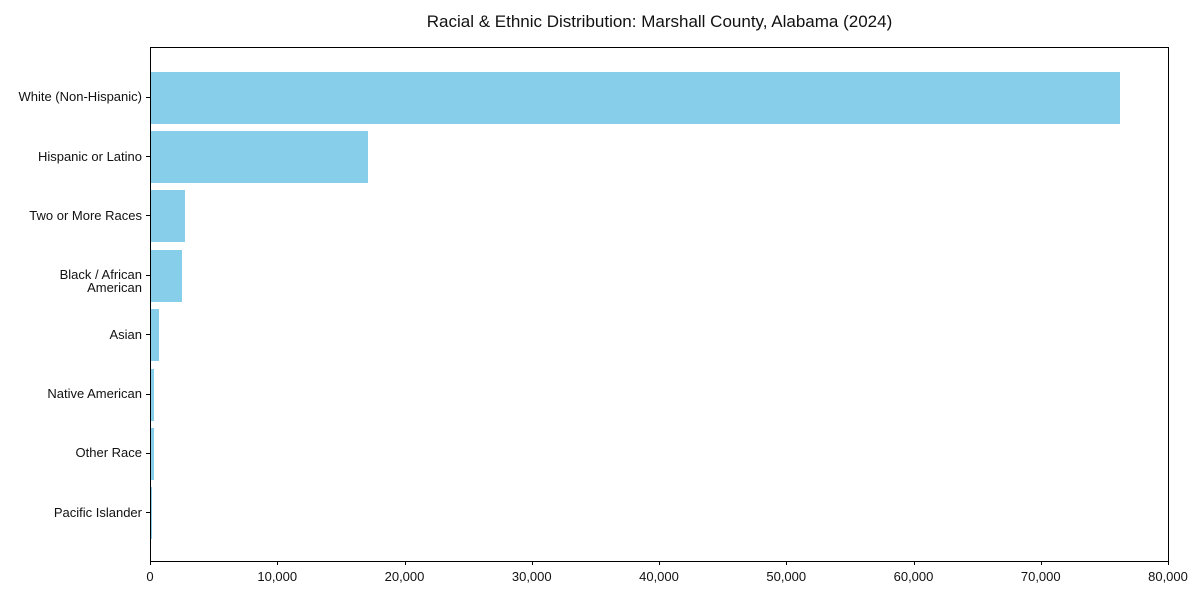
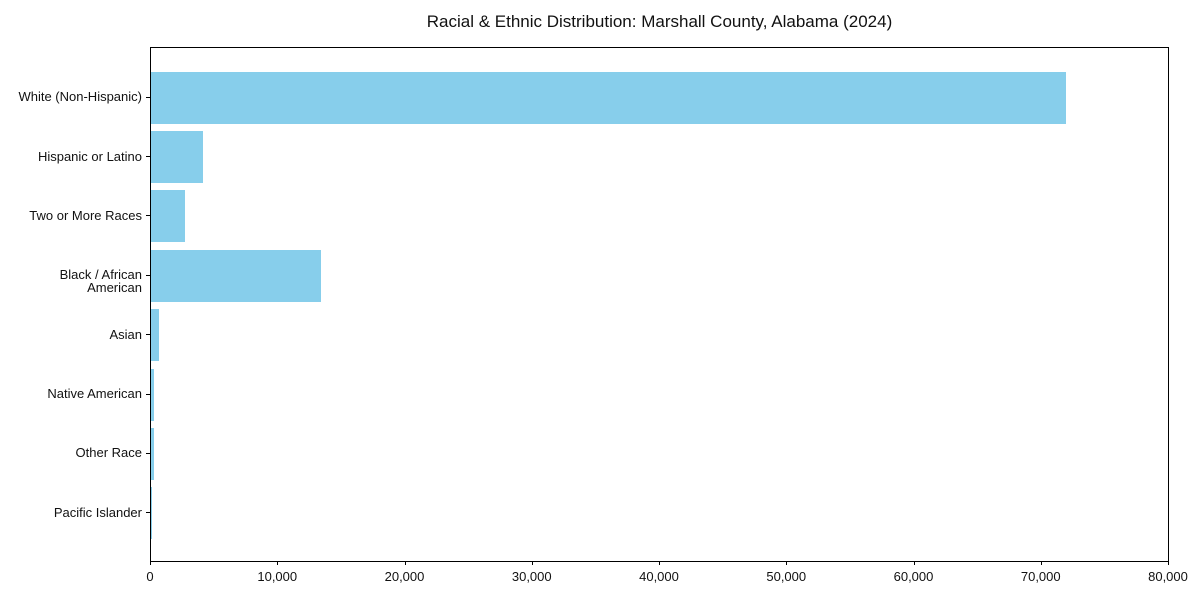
White (Non-Hispanic): 76200 -> 72000
Hispanic or Latino: 17100 -> 4100
Black / African American: 2400 -> 13400
